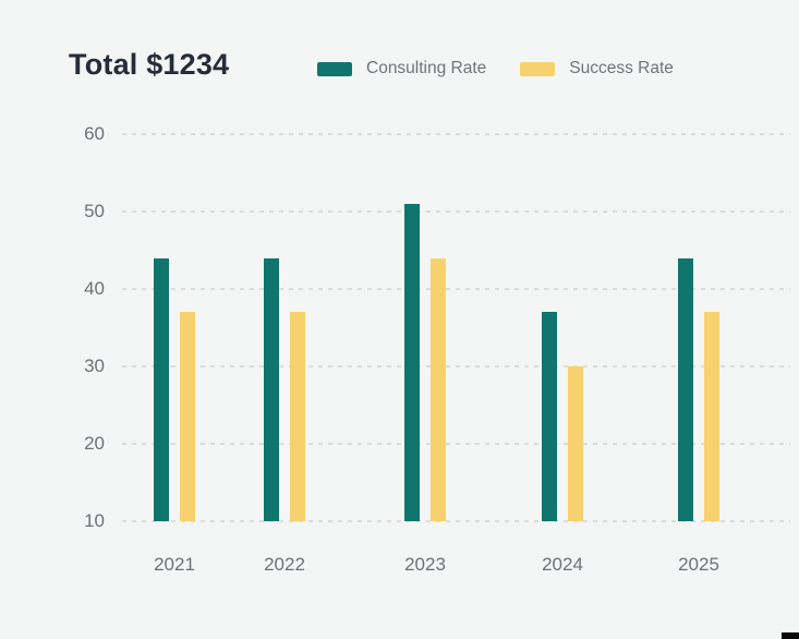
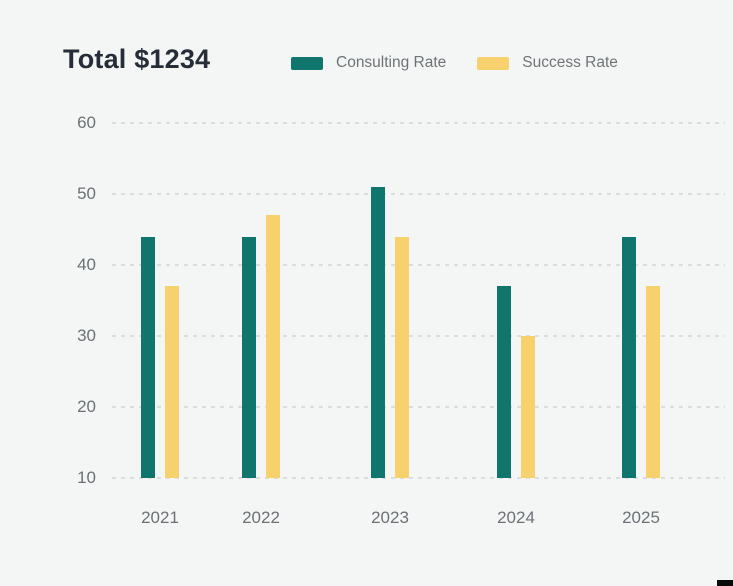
Success Rate/2022: 37 -> 47
